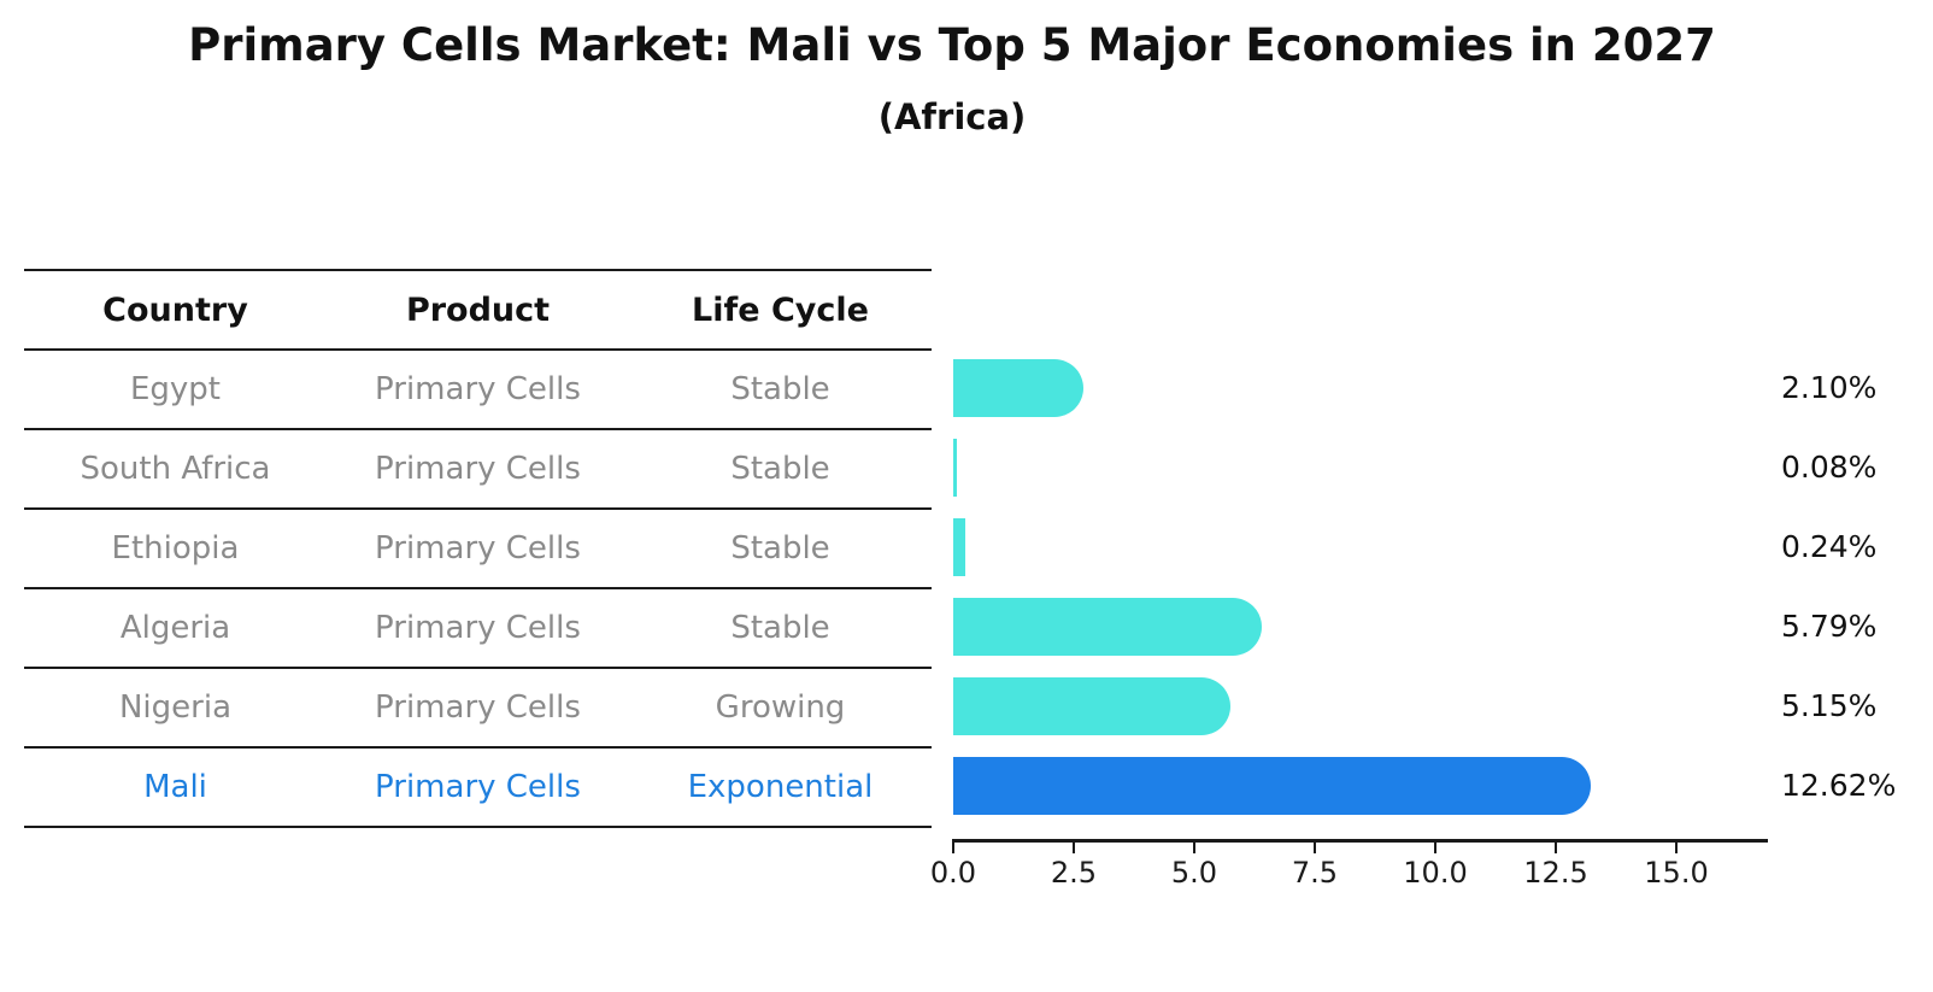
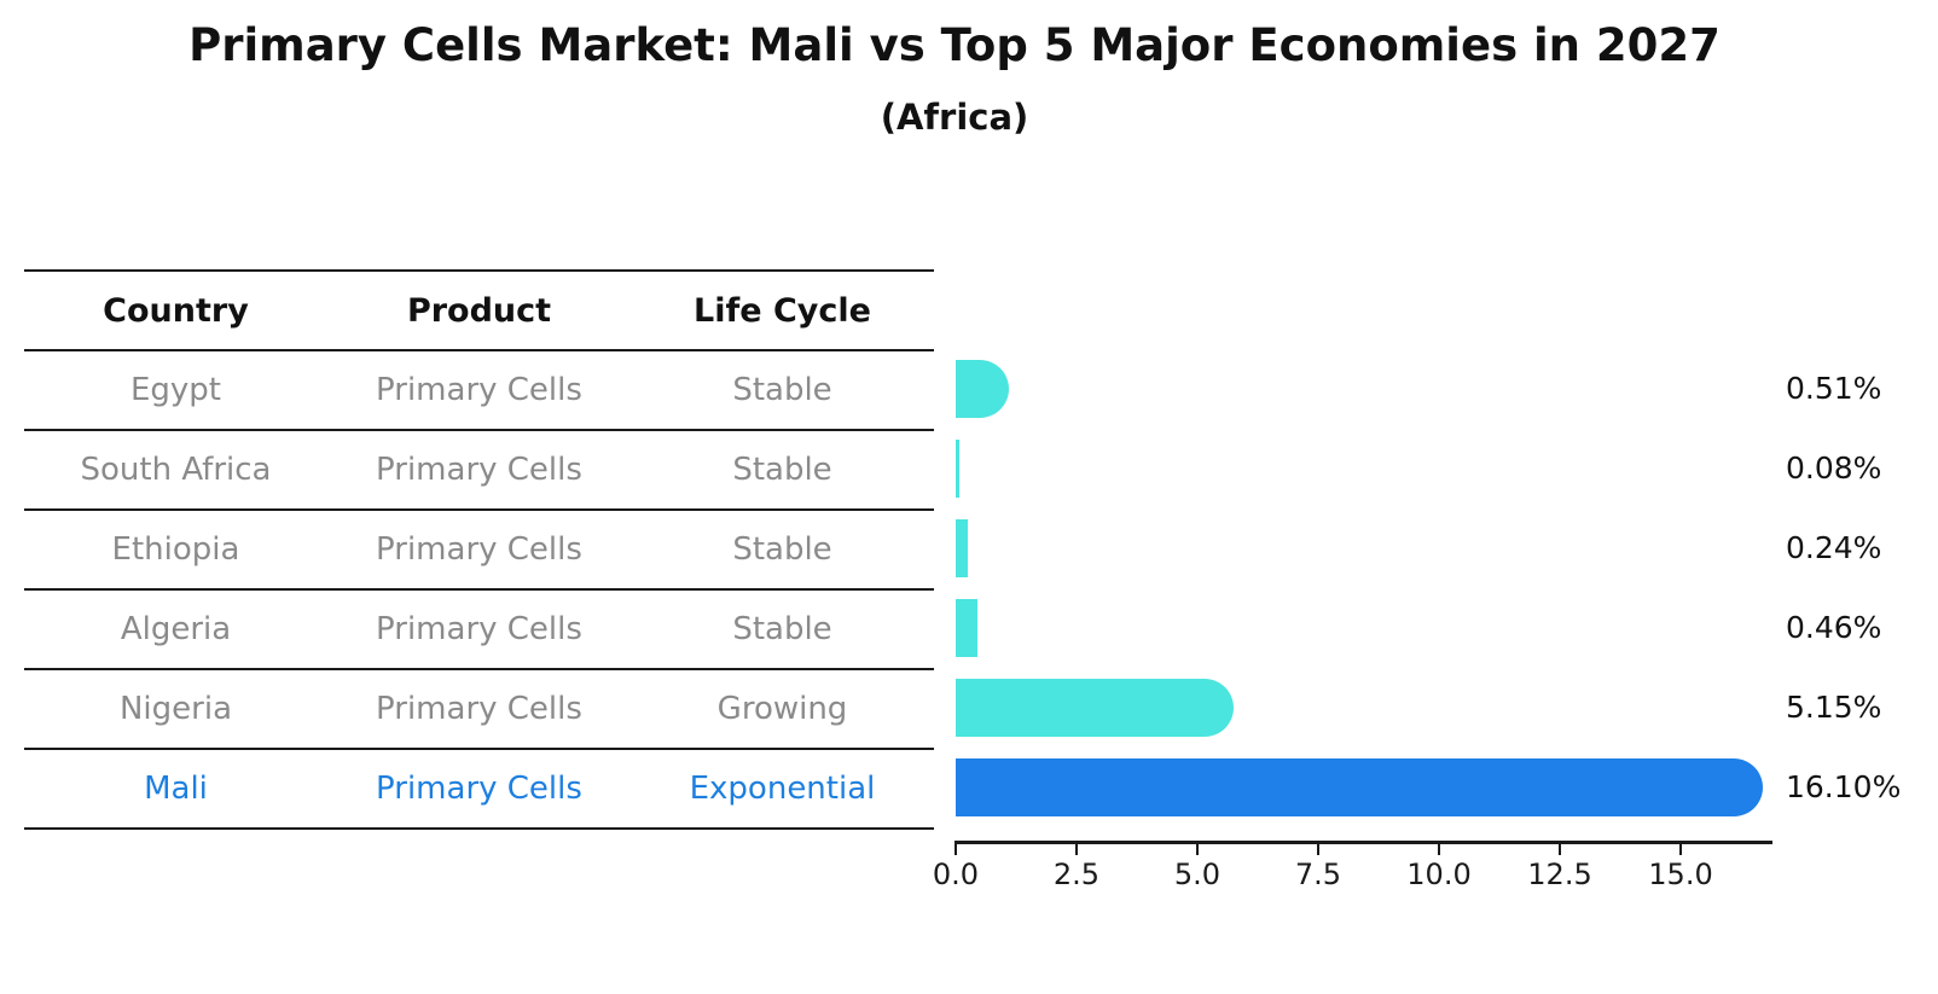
Egypt: 2.10% -> 0.51%
Algeria: 5.79% -> 0.46%
Mali: 12.62% -> 16.10%
